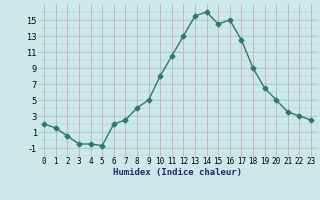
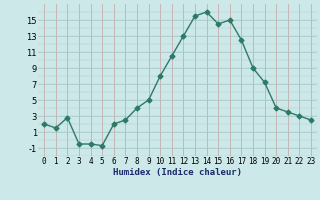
2: 0.5 -> 2.8
19: 6.5 -> 7.2
20: 5.0 -> 4.0
